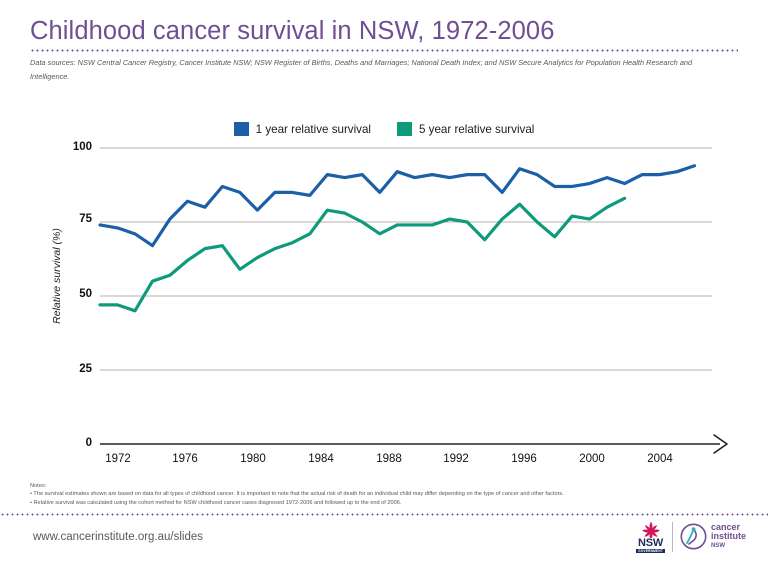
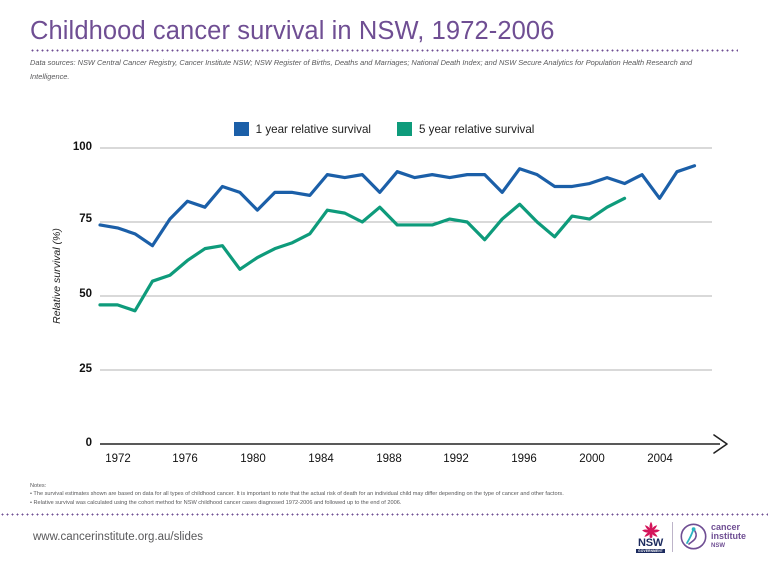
5 year relative survival/1988: 71 -> 80
1 year relative survival/2004: 91 -> 83
